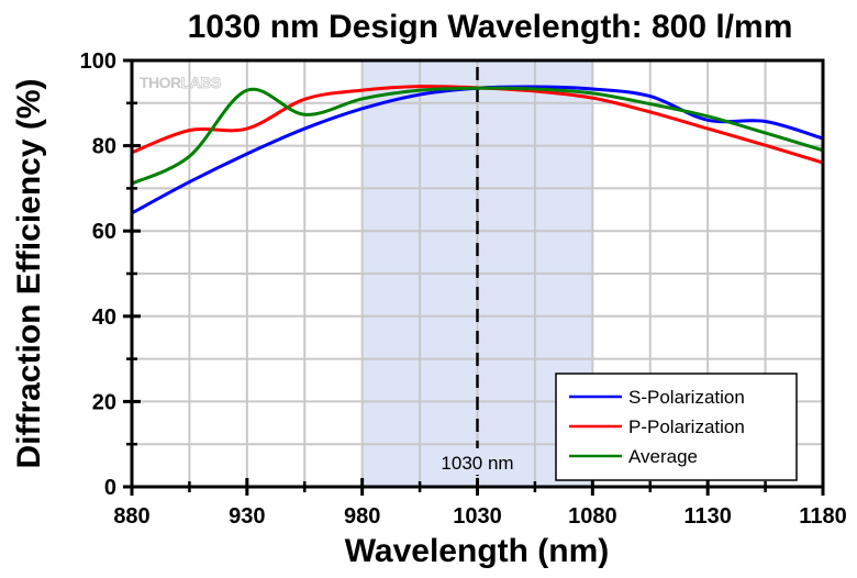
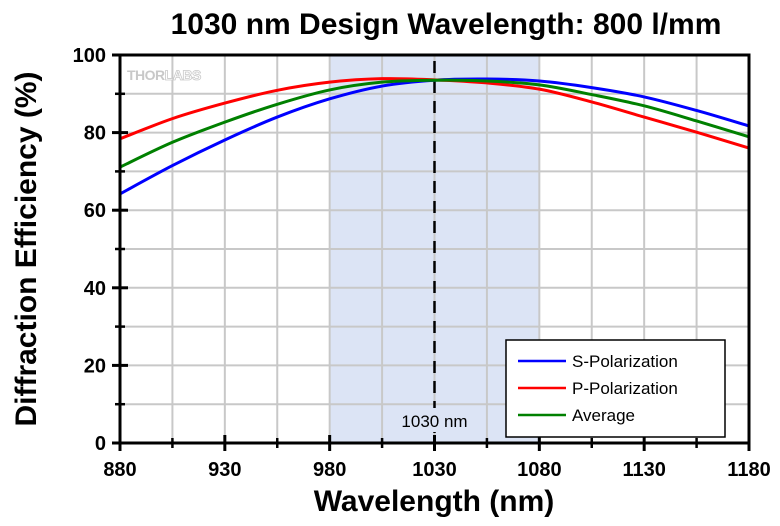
P-Polarization/930: 84 -> 88
Average/930: 93 -> 83
S-Polarization/1130: 86 -> 89
